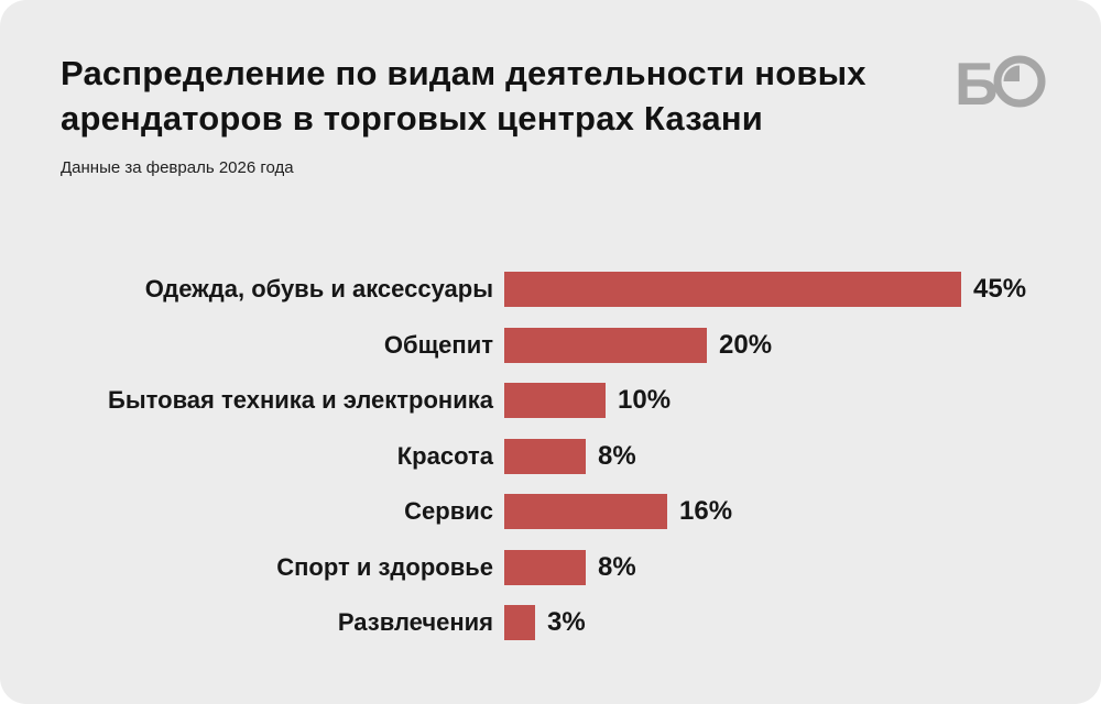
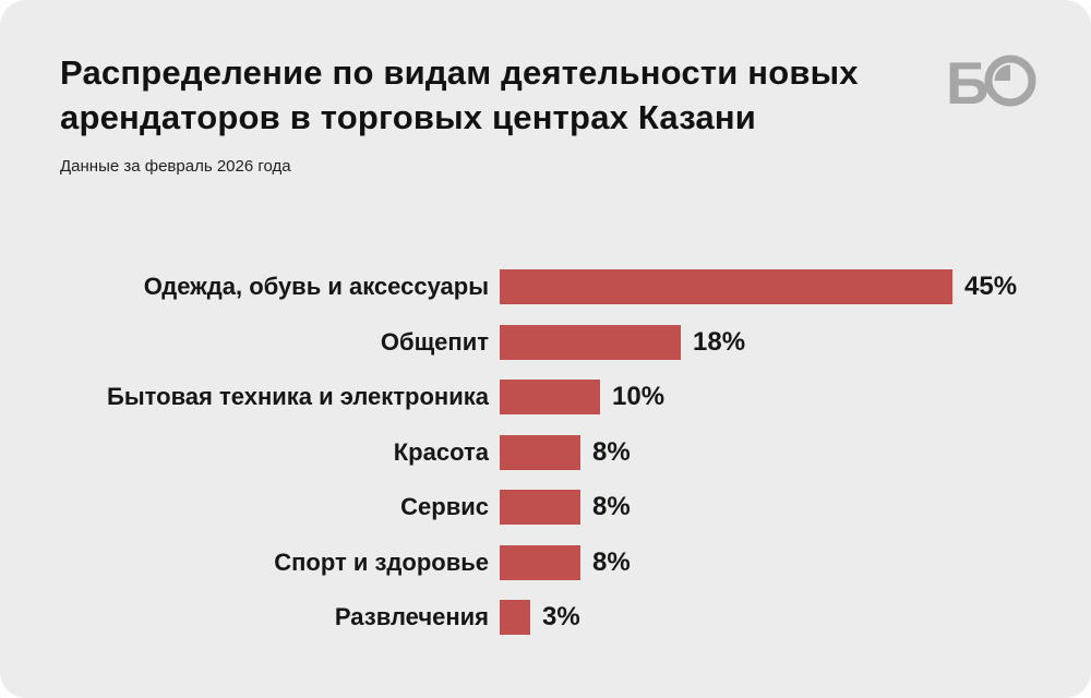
Общепит: 20% -> 18%
Сервис: 16% -> 8%
